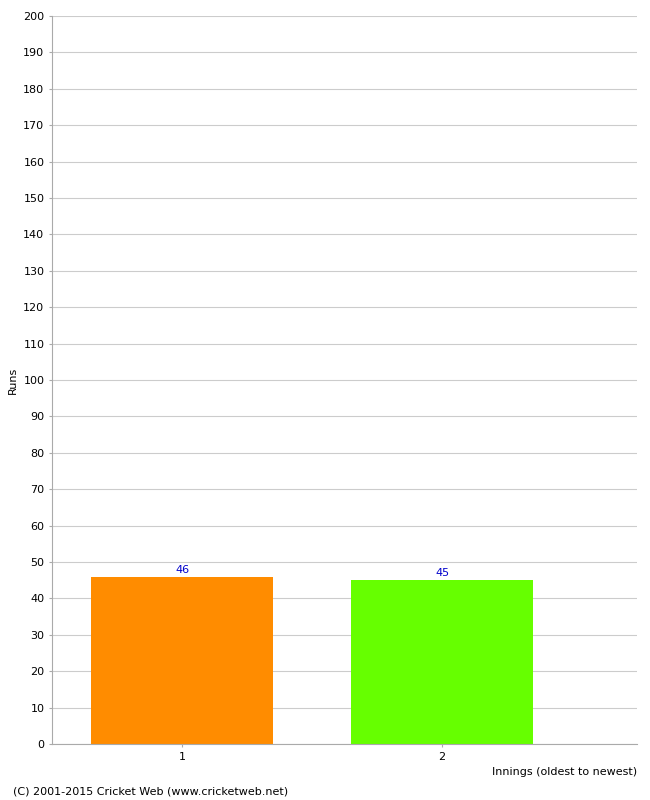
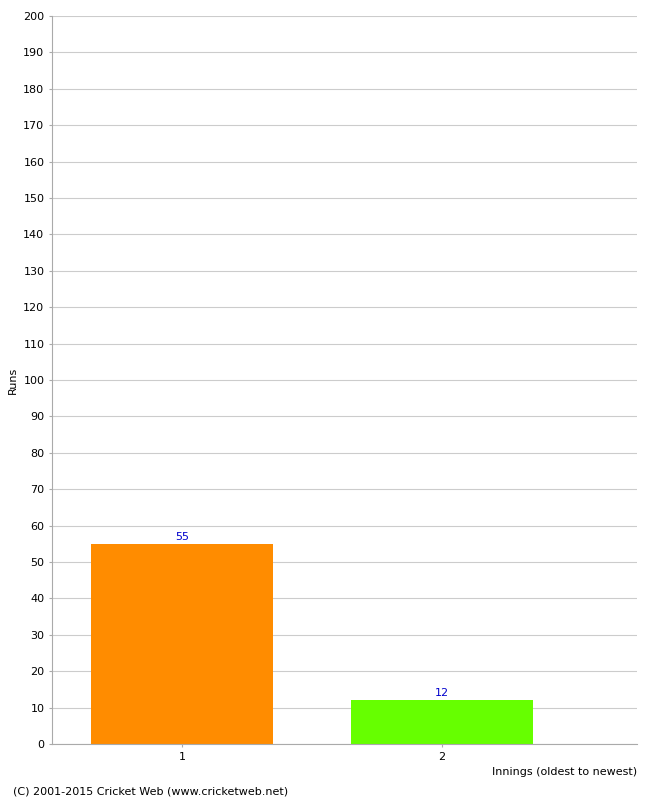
1: 46 -> 55
2: 45 -> 12
